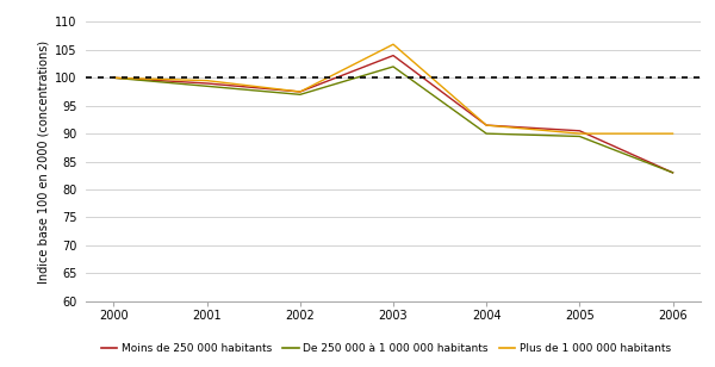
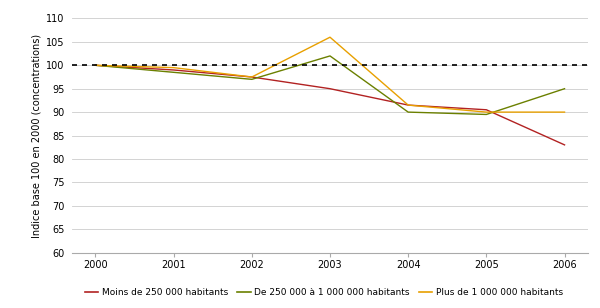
Moins de 250 000 habitants/2003: 104.0 -> 95.0
De 250 000 à 1 000 000 habitants/2006: 83.0 -> 95.0
